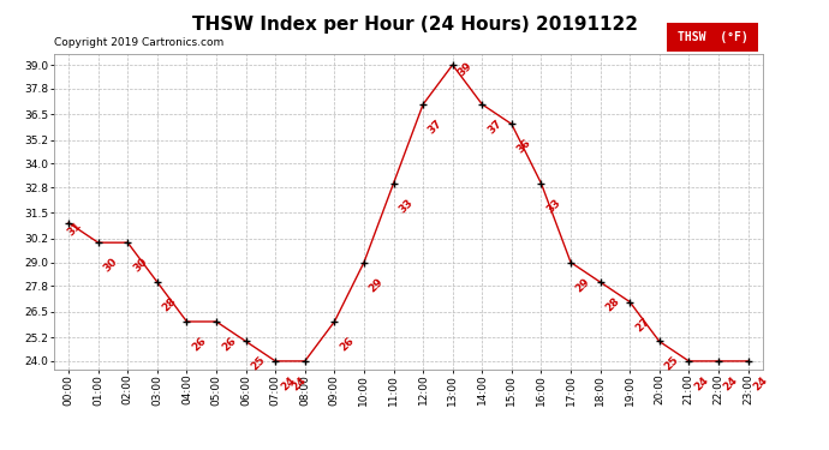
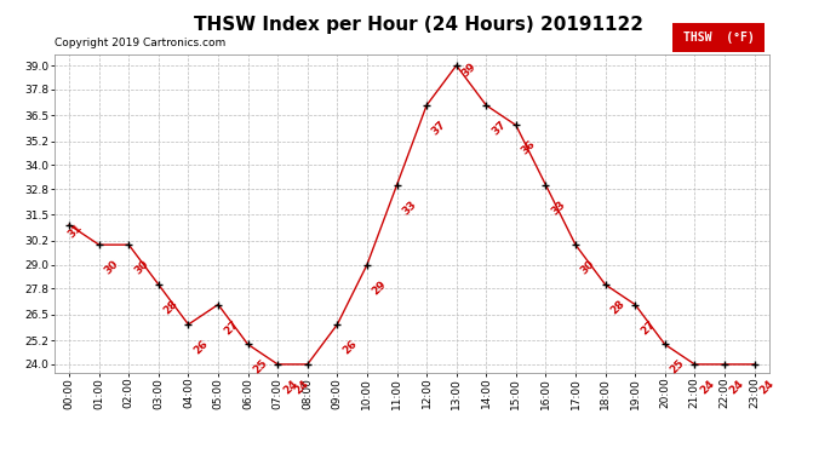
05:00: 26 -> 27
17:00: 29 -> 30
